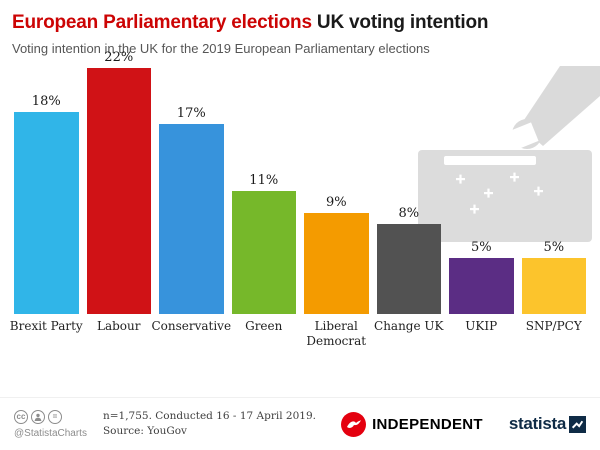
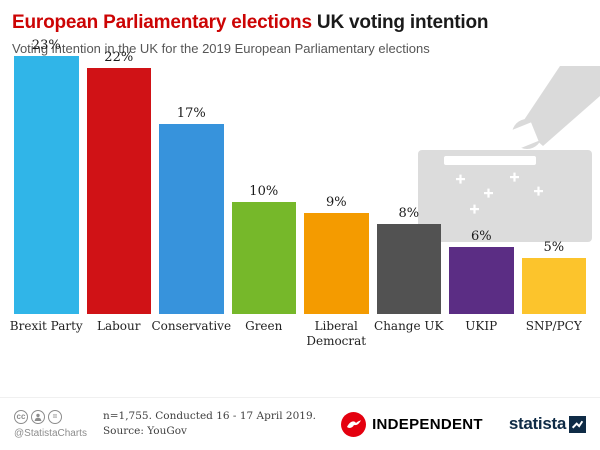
Brexit Party: 18% -> 23%
Green: 11% -> 10%
UKIP: 5% -> 6%
